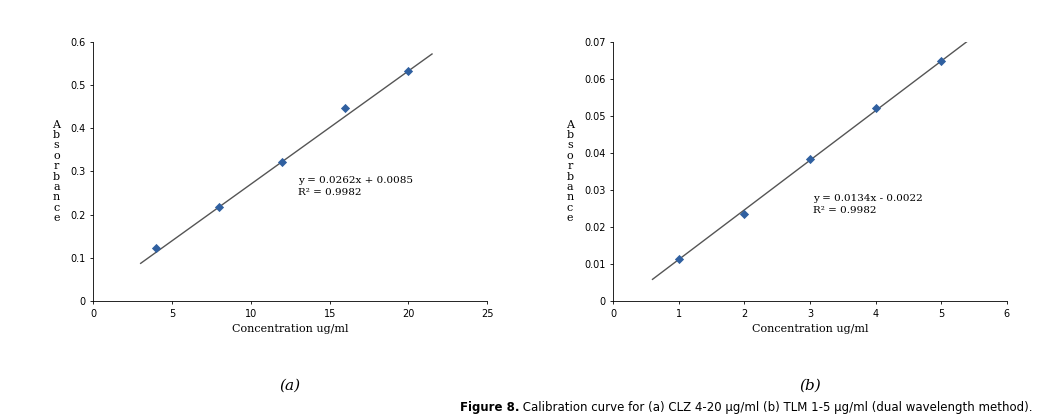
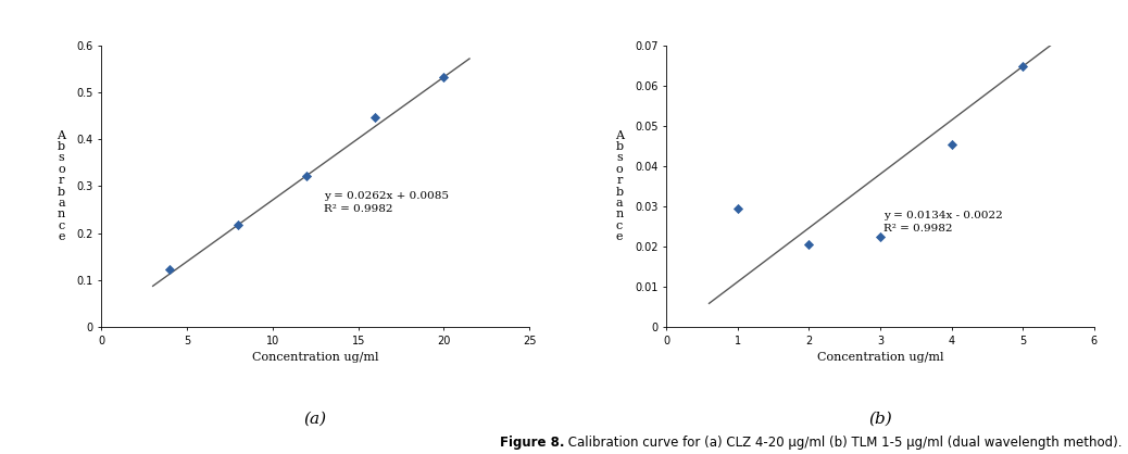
1: 0.0112 -> 0.0295
2: 0.0234 -> 0.0205
3: 0.0384 -> 0.0225
4: 0.0522 -> 0.0455
